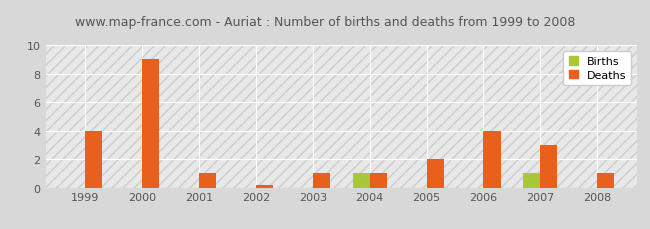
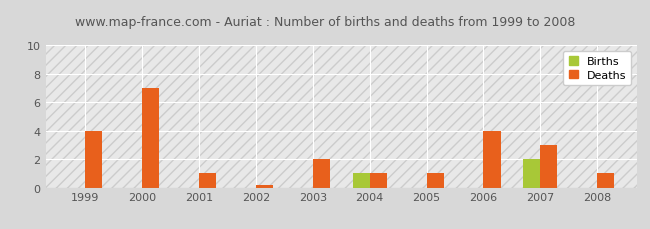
Deaths/2000: 9.0 -> 7.0
Deaths/2003: 1.0 -> 2.0
Deaths/2005: 2.0 -> 1.0
Births/2007: 1 -> 2
